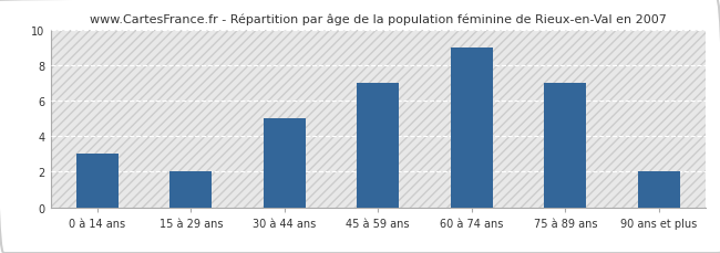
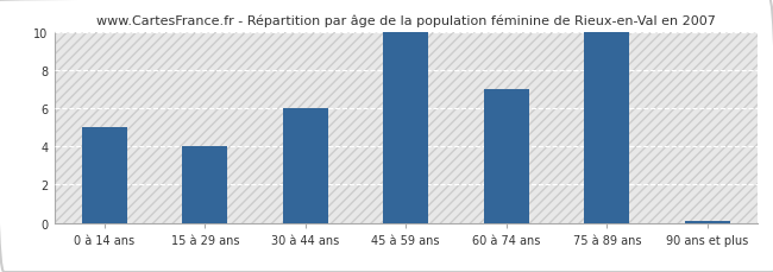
0 à 14 ans: 3.0 -> 5.0
15 à 29 ans: 2.0 -> 4.0
30 à 44 ans: 5.0 -> 6.0
45 à 59 ans: 7.0 -> 10.0
60 à 74 ans: 9.0 -> 7.0
75 à 89 ans: 7.0 -> 10.0
90 ans et plus: 2.0 -> 0.1
